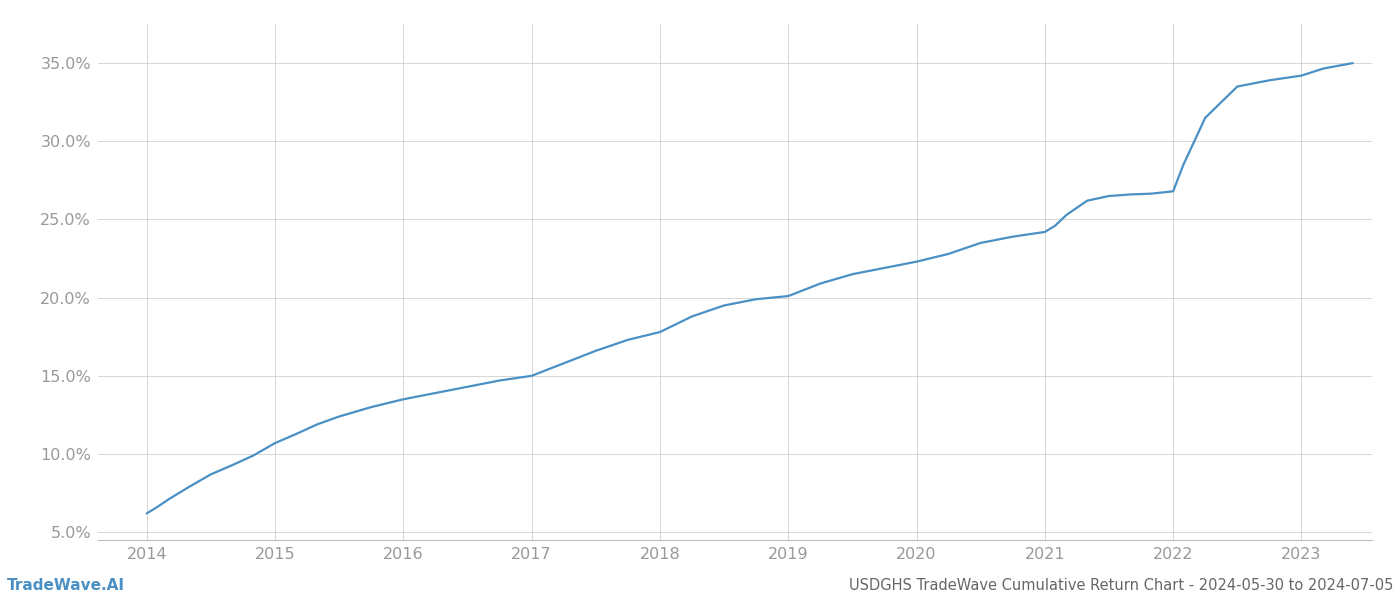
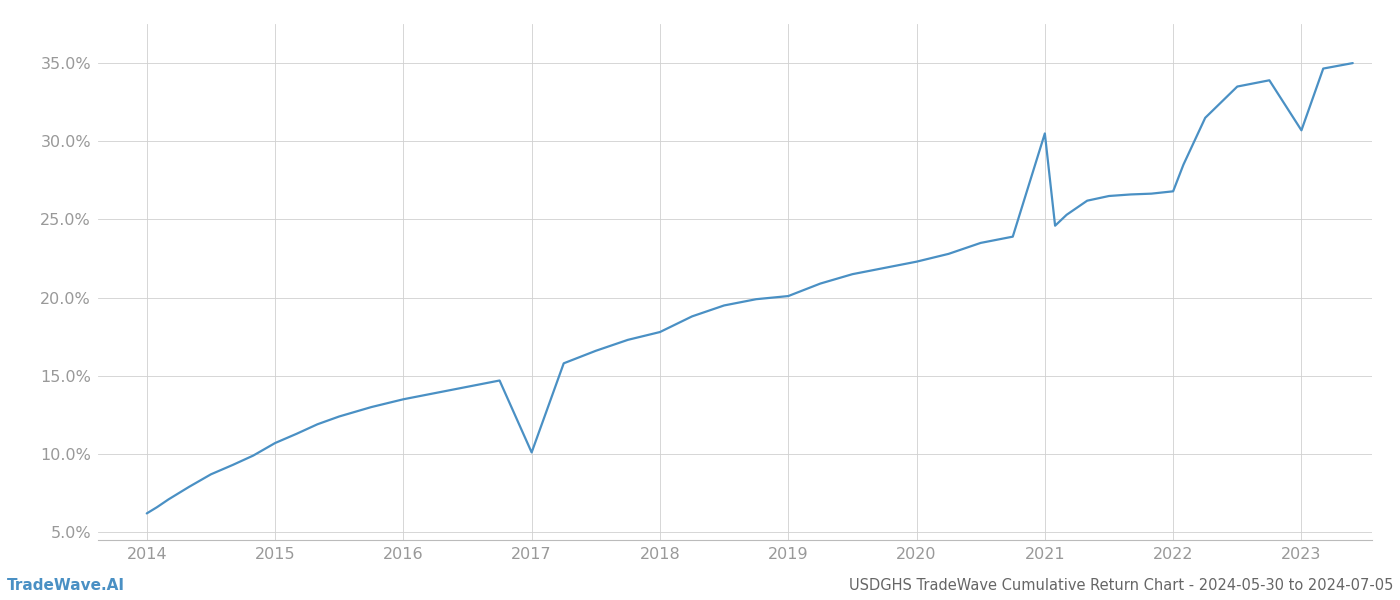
2017: 15.0% -> 10.1%
2021: 24.2% -> 30.5%
2023: 34.2% -> 30.7%
